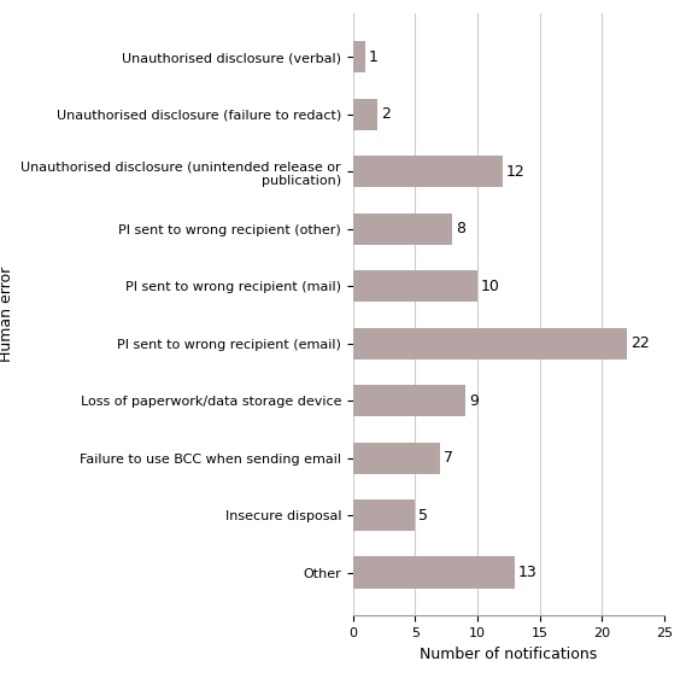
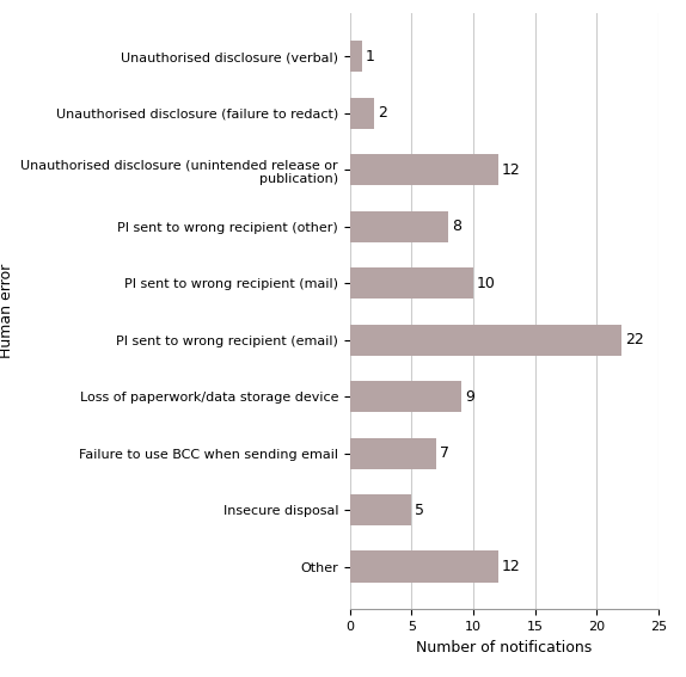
Other: 13 -> 12
